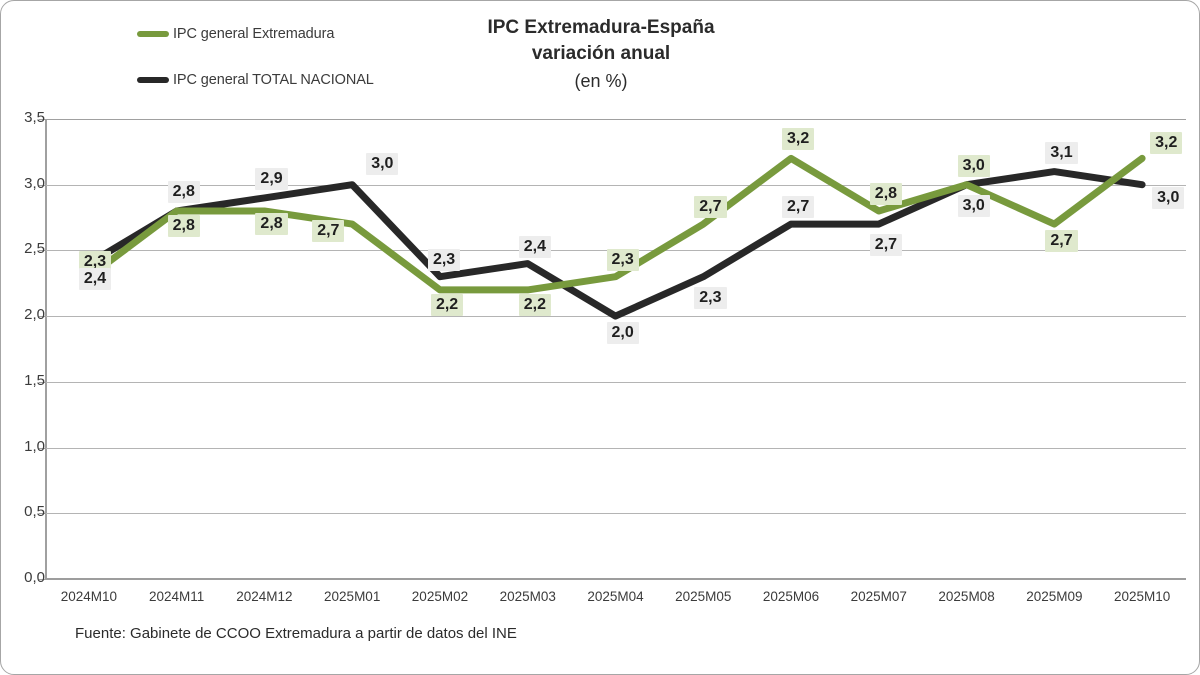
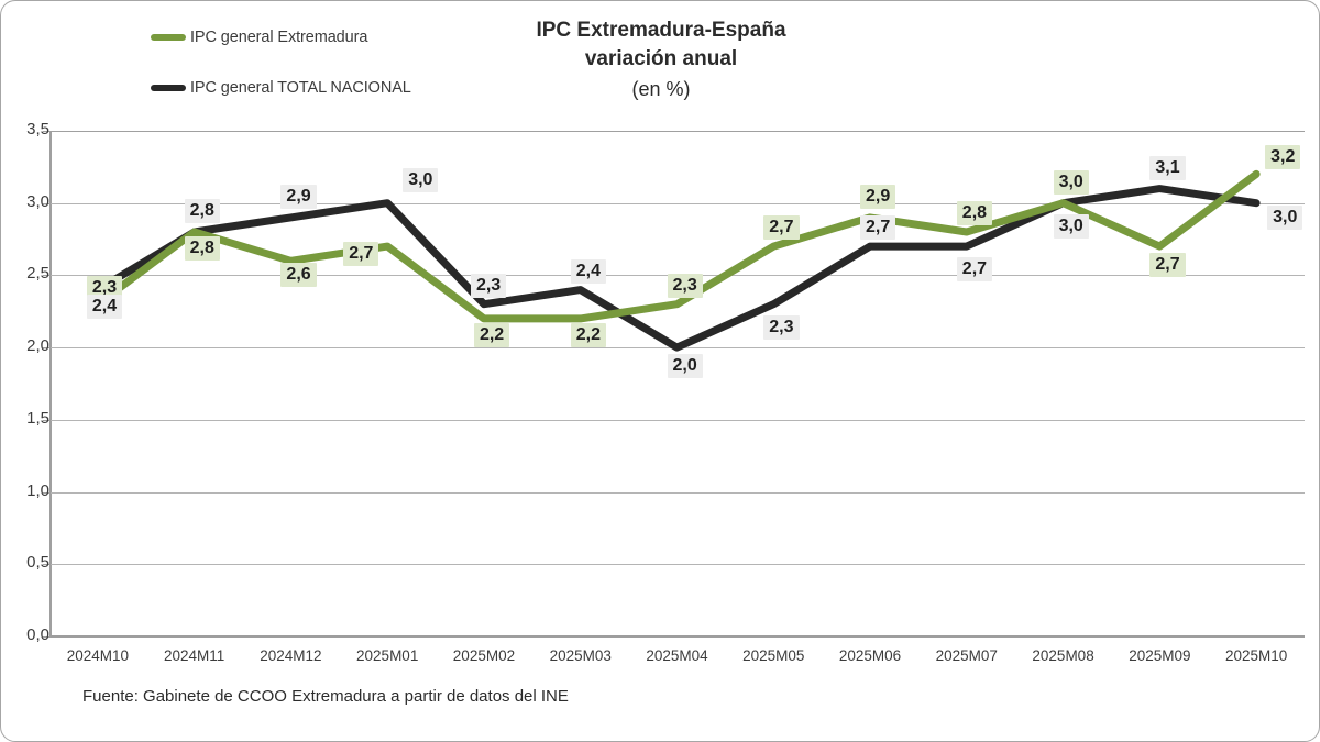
IPC general Extremadura/2024M12: 2,8 -> 2,6
IPC general Extremadura/2025M06: 3,2 -> 2,9
